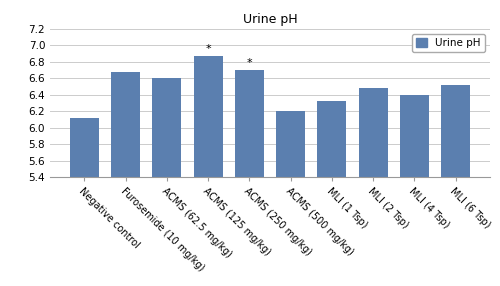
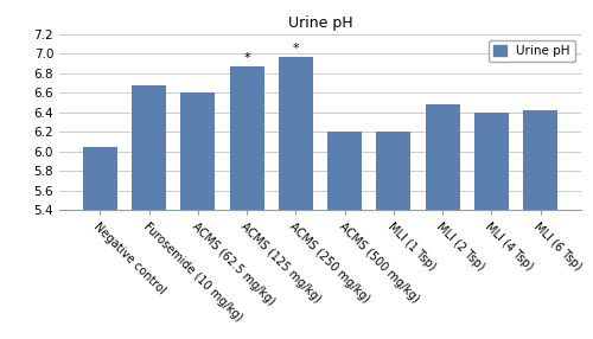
Negative control: 6.12 -> 6.04
ACMS (250 mg/kg): 6.70 -> 6.97
MLI (1 Tsp): 6.32 -> 6.20
MLI (6 Tsp): 6.52 -> 6.42
